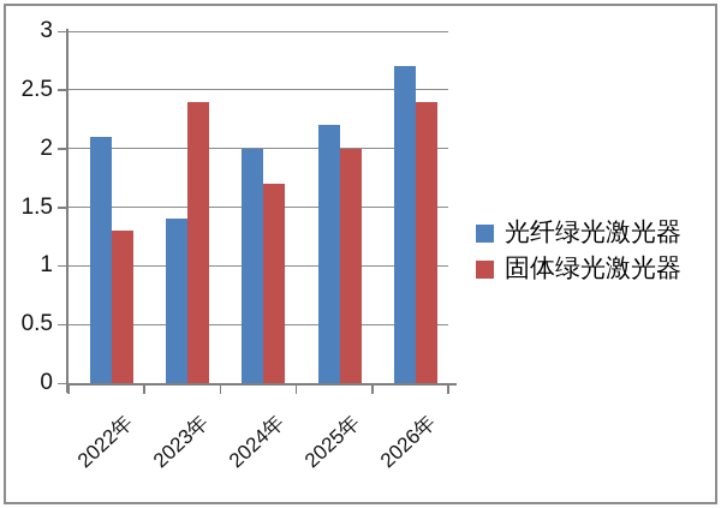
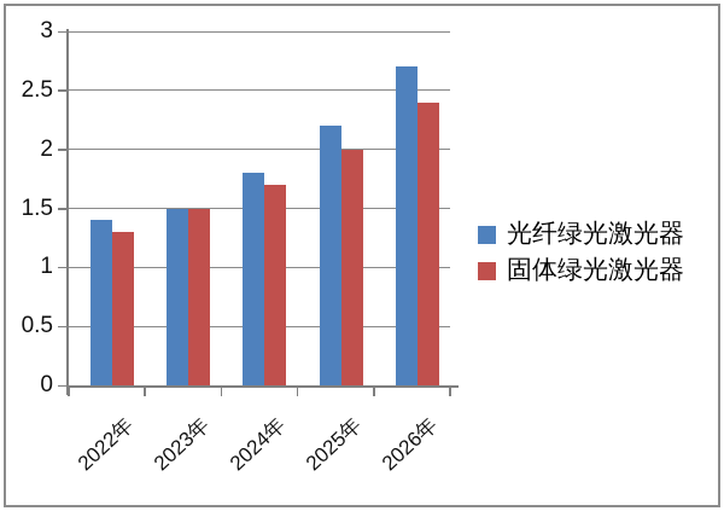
光纤绿光激光器/2022年: 2.1 -> 1.4
光纤绿光激光器/2023年: 1.4 -> 1.5
固体绿光激光器/2023年: 2.4 -> 1.5
光纤绿光激光器/2024年: 2.0 -> 1.8
